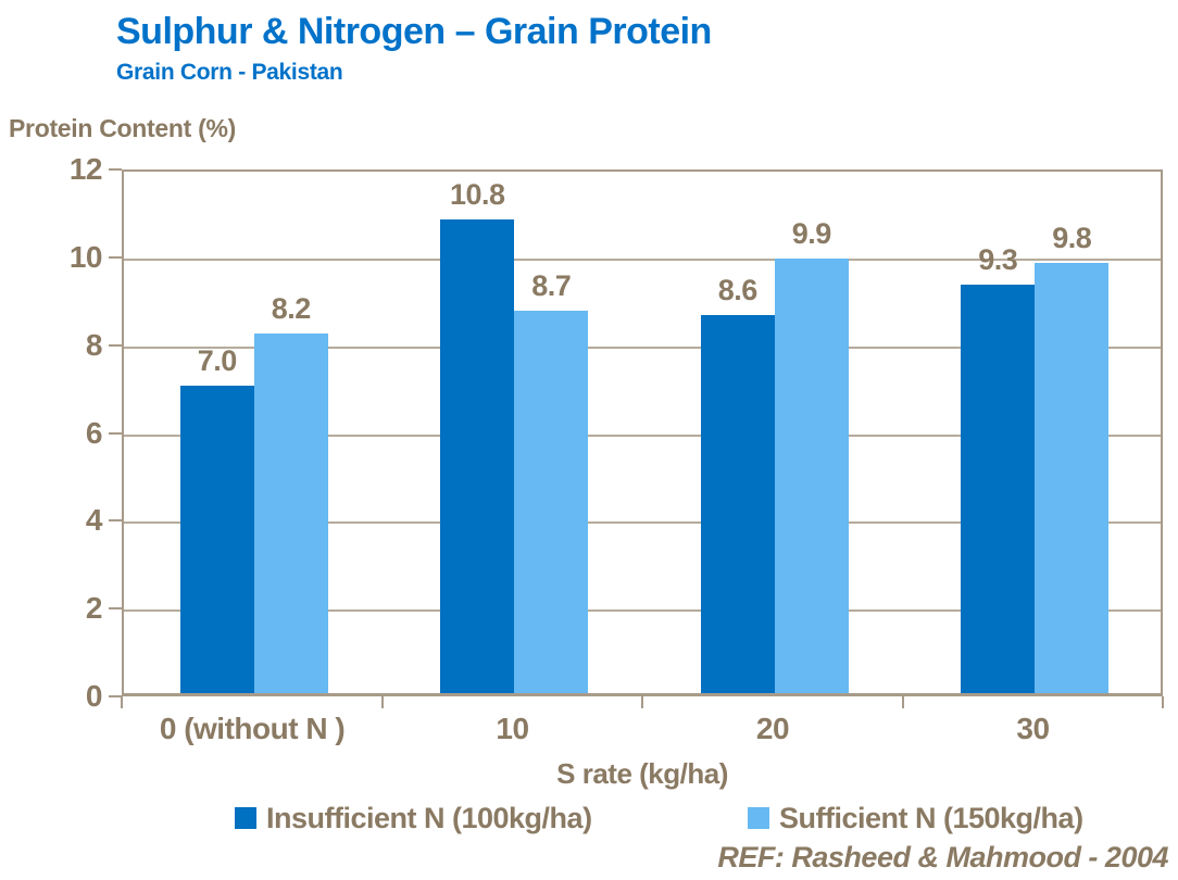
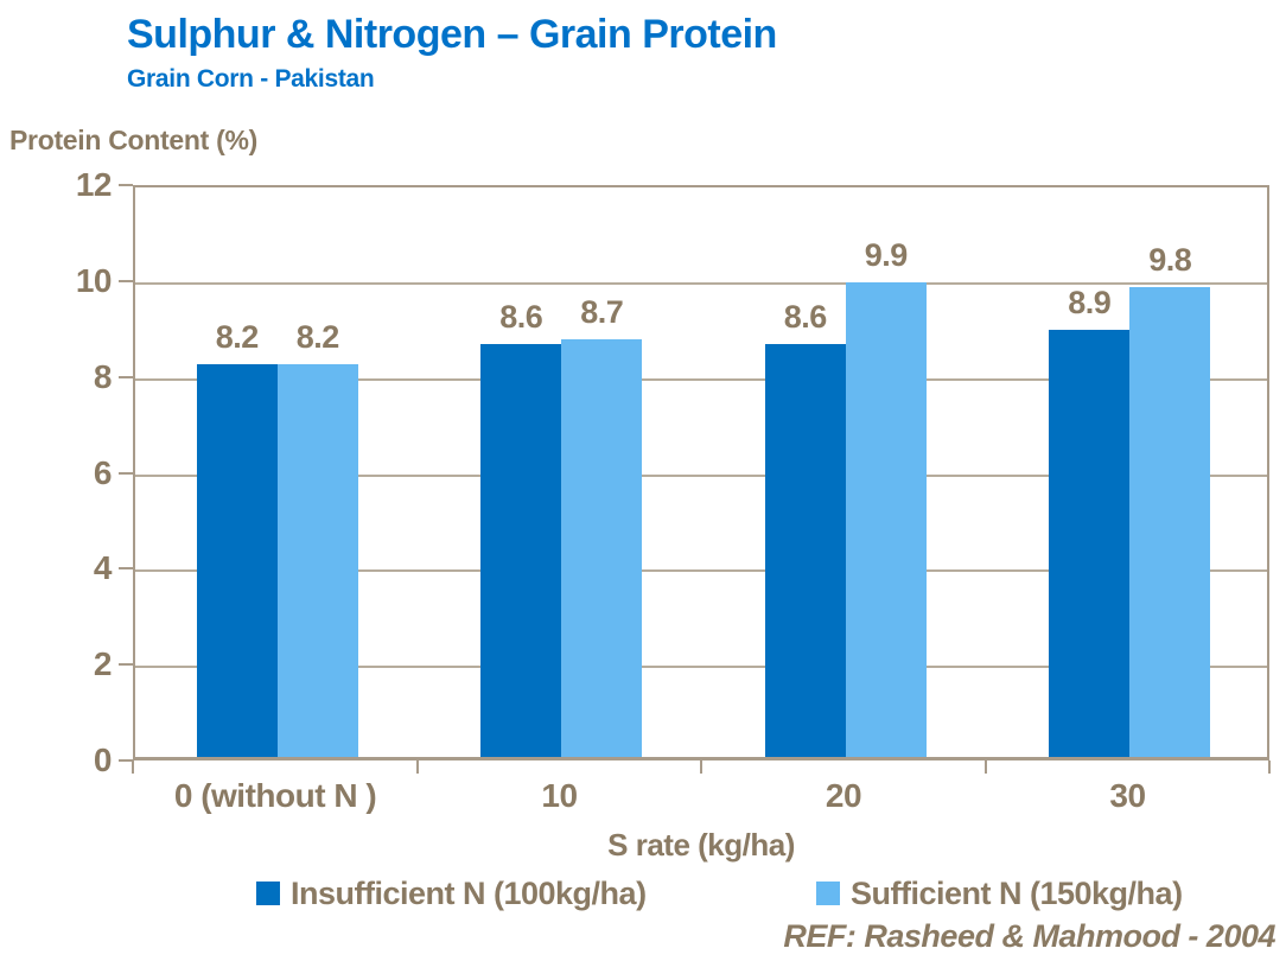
Insufficient N (100kg/ha)/0 (without N ): 7.0 -> 8.2
Insufficient N (100kg/ha)/10: 10.8 -> 8.6
Insufficient N (100kg/ha)/30: 9.3 -> 8.9
